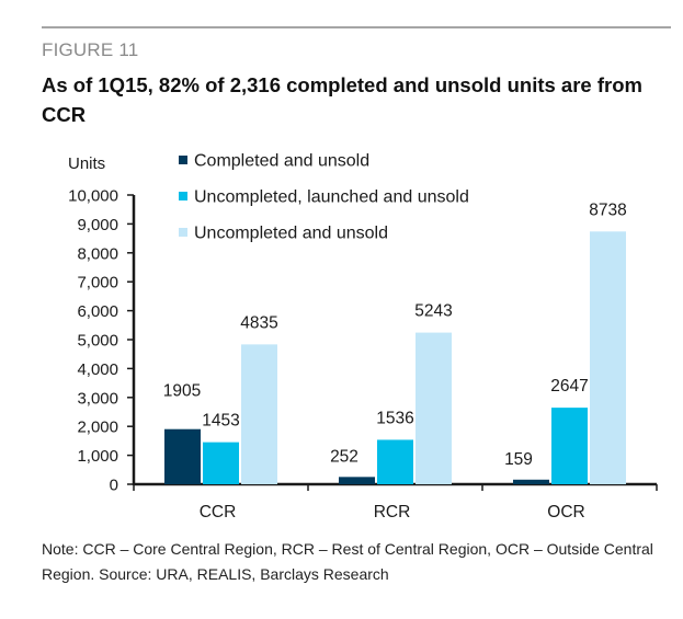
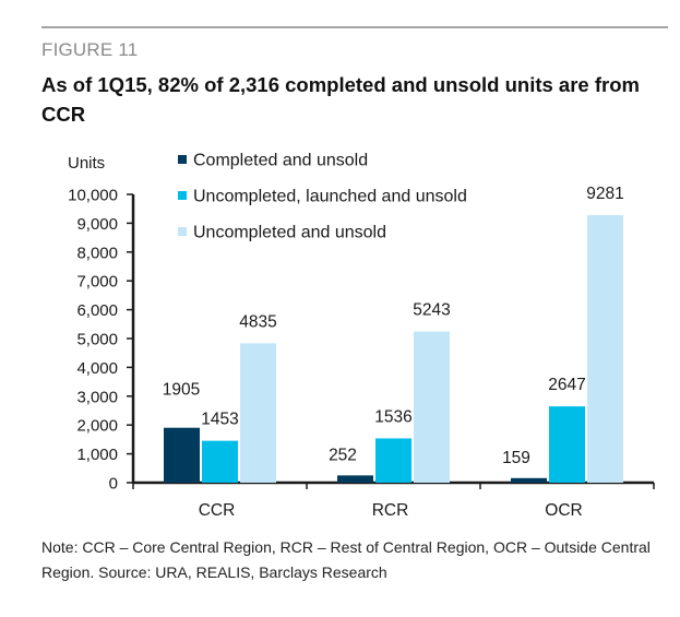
Uncompleted and unsold/OCR: 8738 -> 9281
